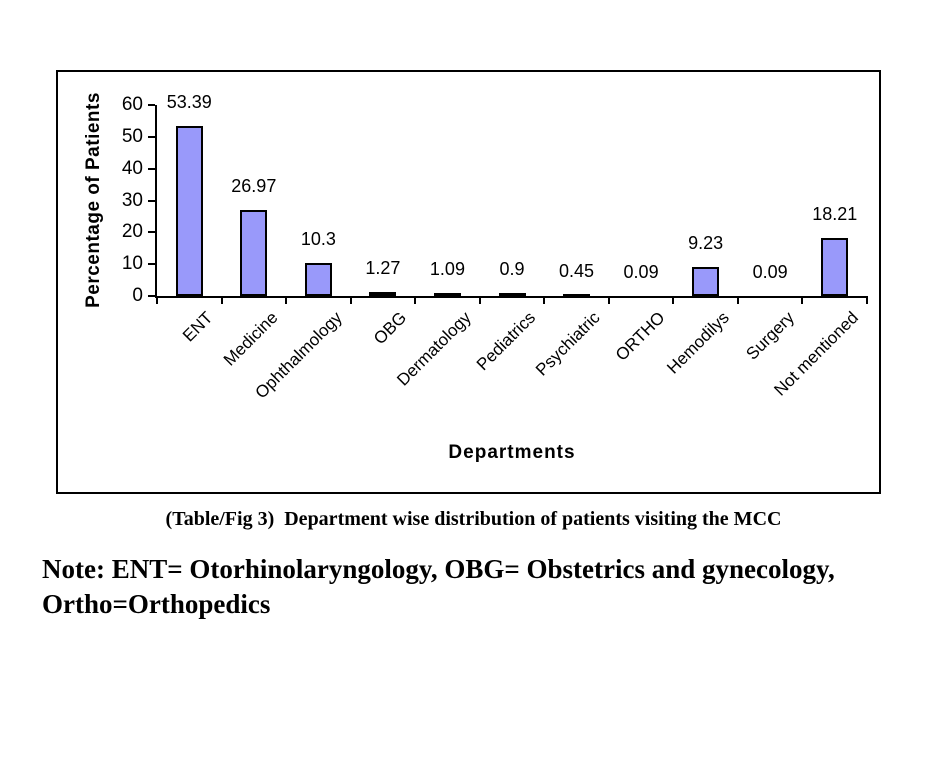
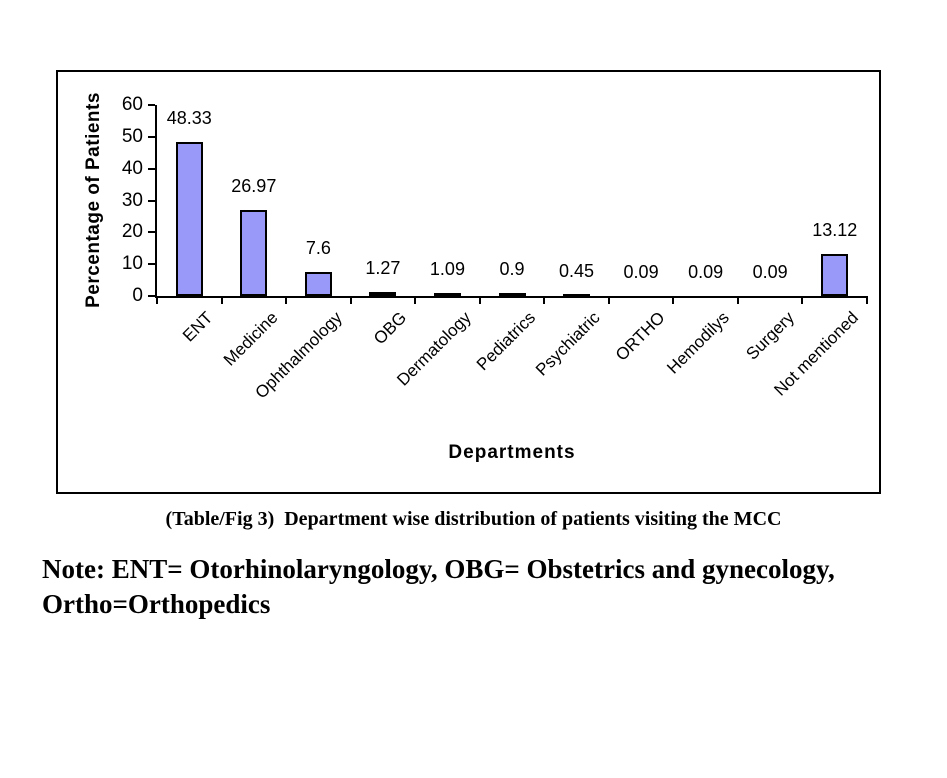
ENT: 53.39 -> 48.33
Ophthalmology: 10.3 -> 7.6
Hemodilys: 9.23 -> 0.09
Not mentioned: 18.21 -> 13.12
